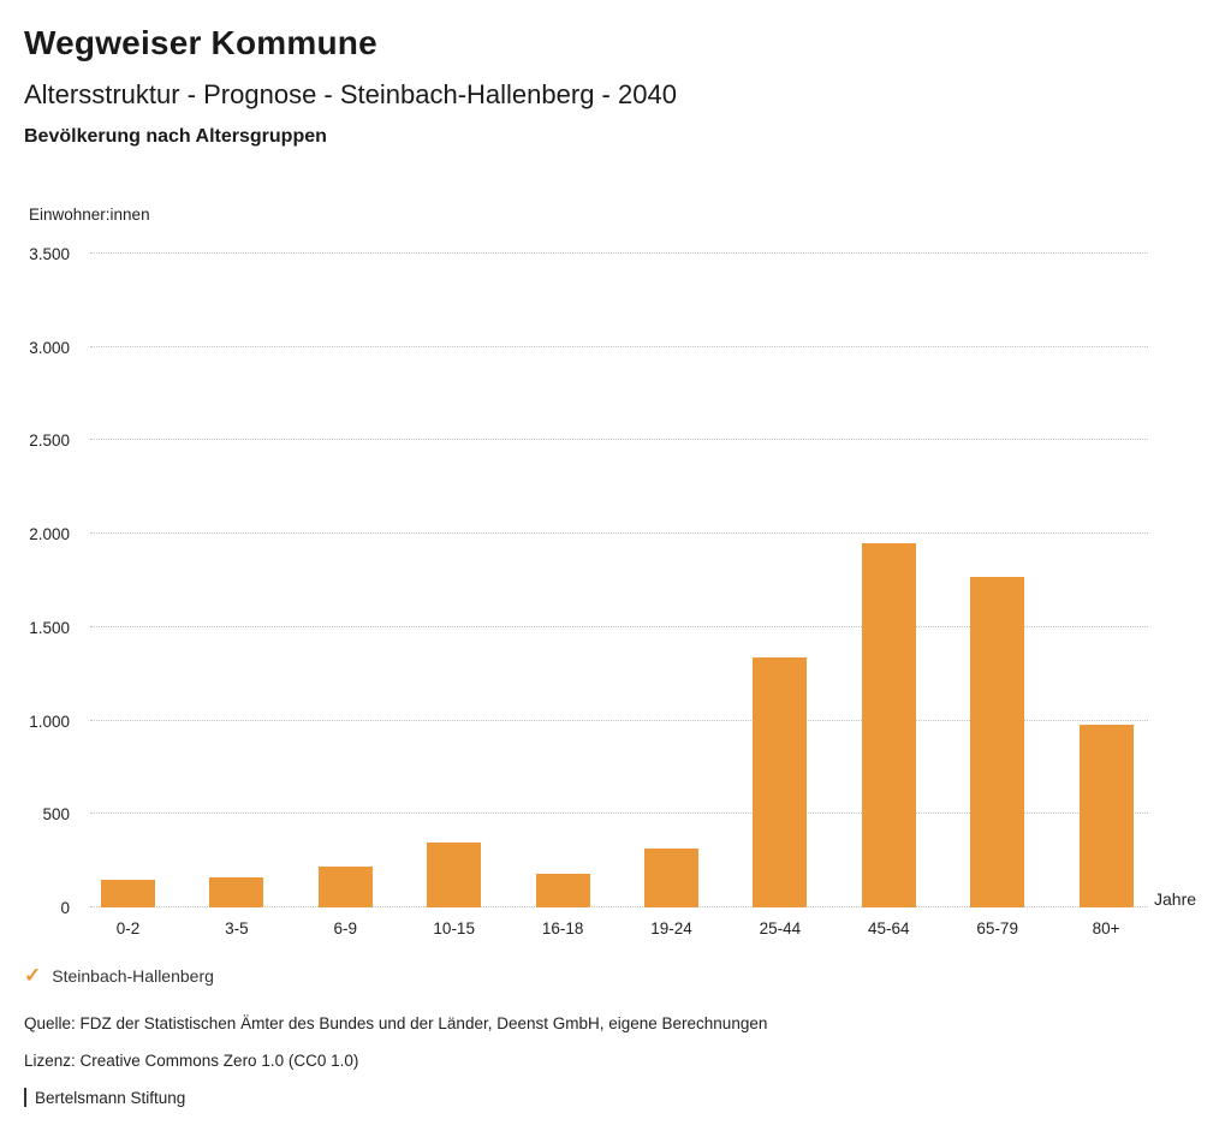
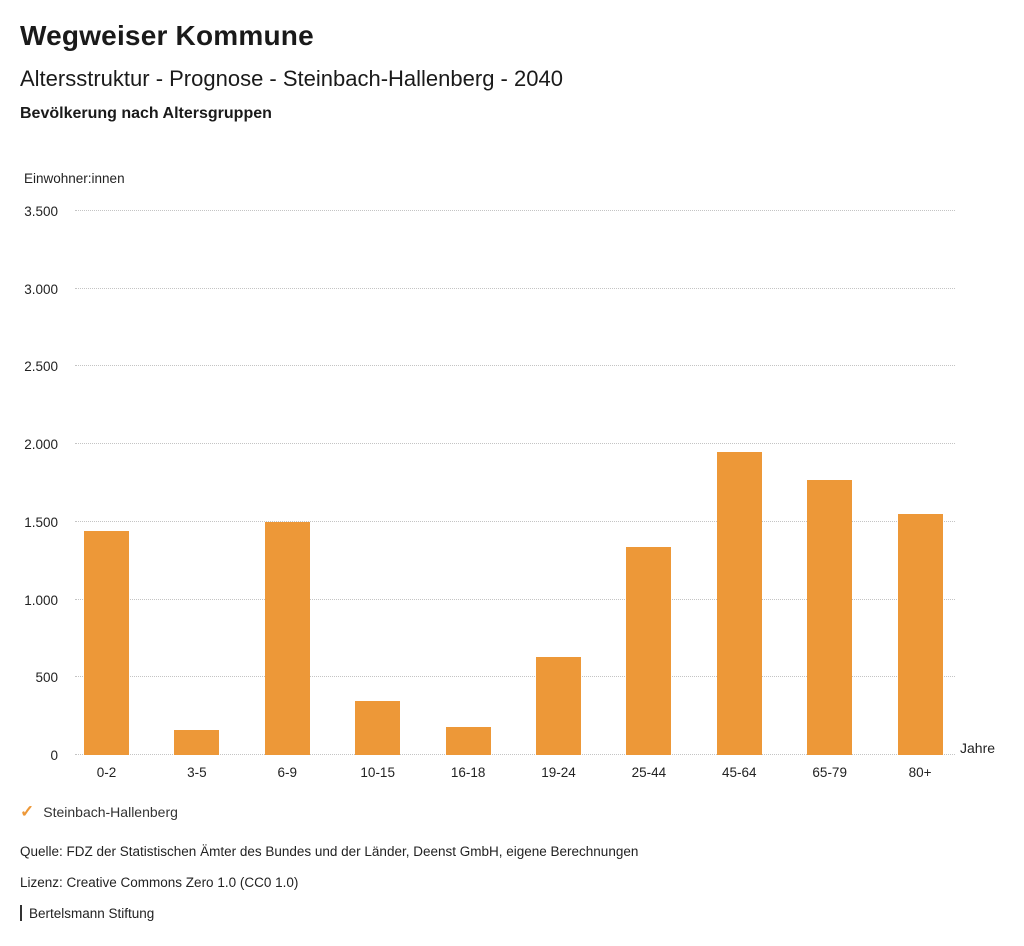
0-2: 150 -> 1440
6-9: 220 -> 1500
19-24: 320 -> 630
80+: 980 -> 1550
